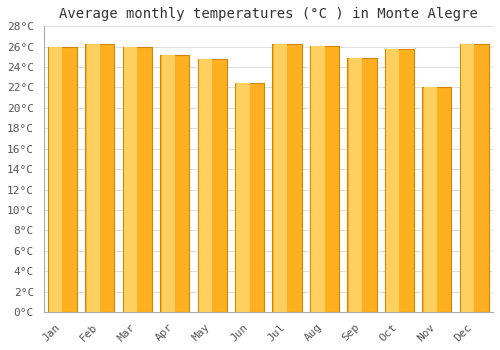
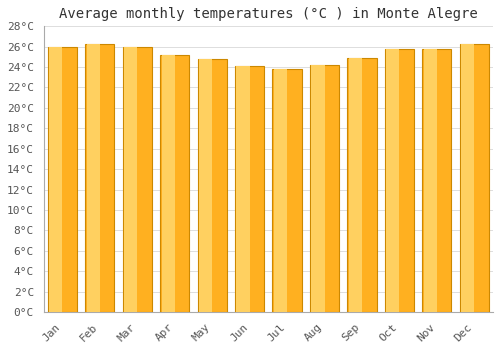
Jun: 22.4°C -> 24.1°C
Jul: 26.3°C -> 23.8°C
Aug: 26.1°C -> 24.2°C
Nov: 22.0°C -> 25.8°C
